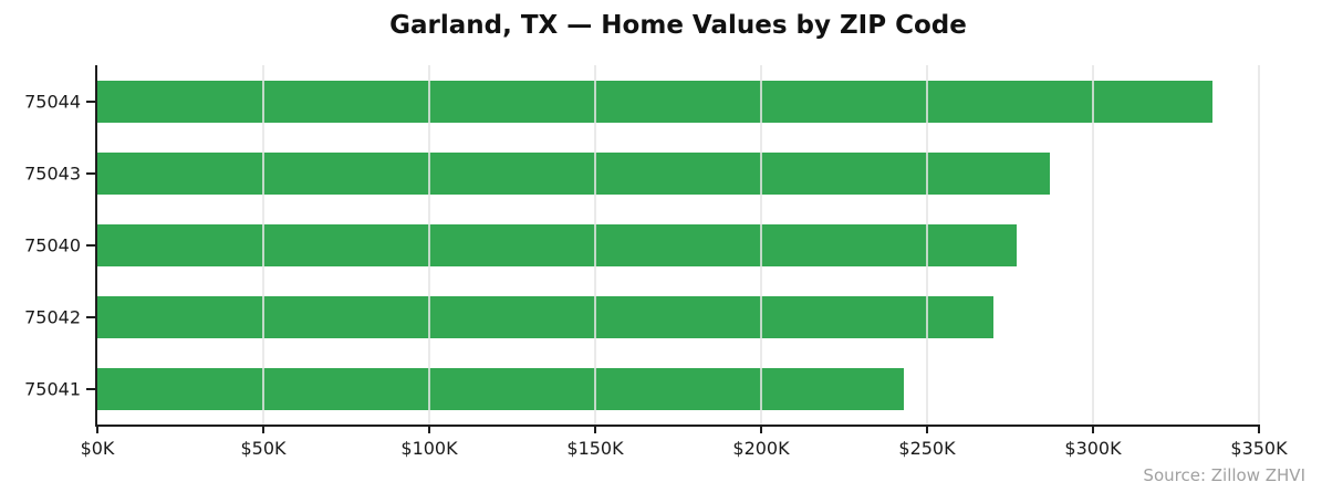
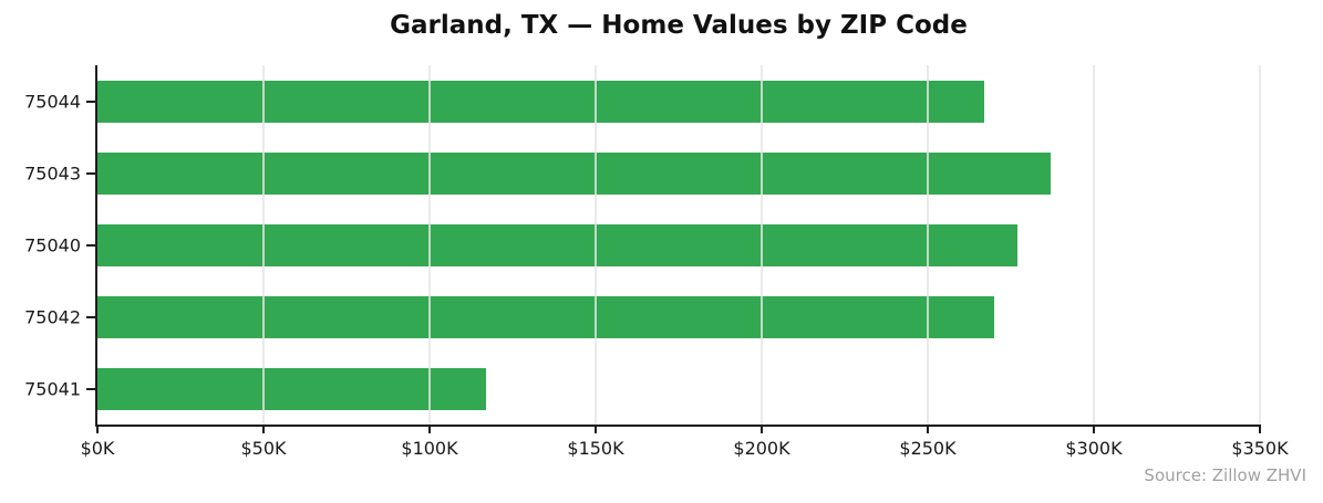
75044: $336K -> $267K
75041: $243K -> $117K
